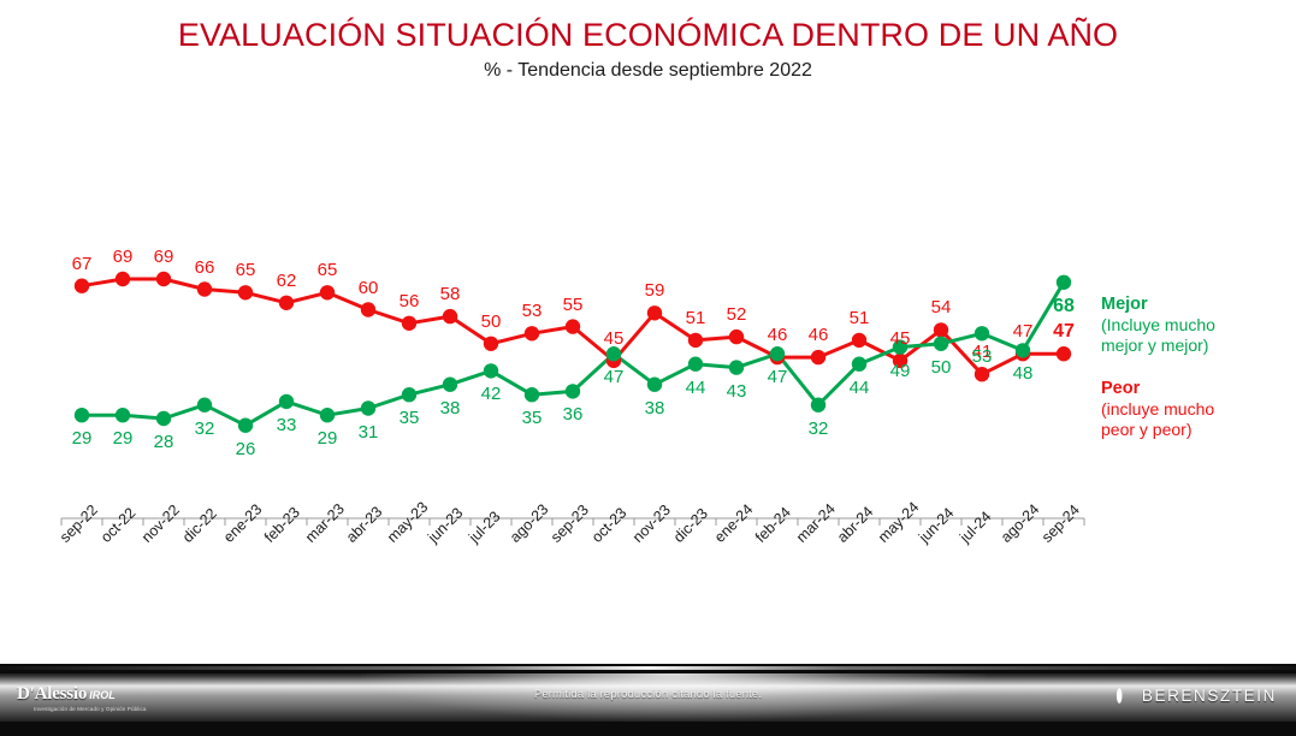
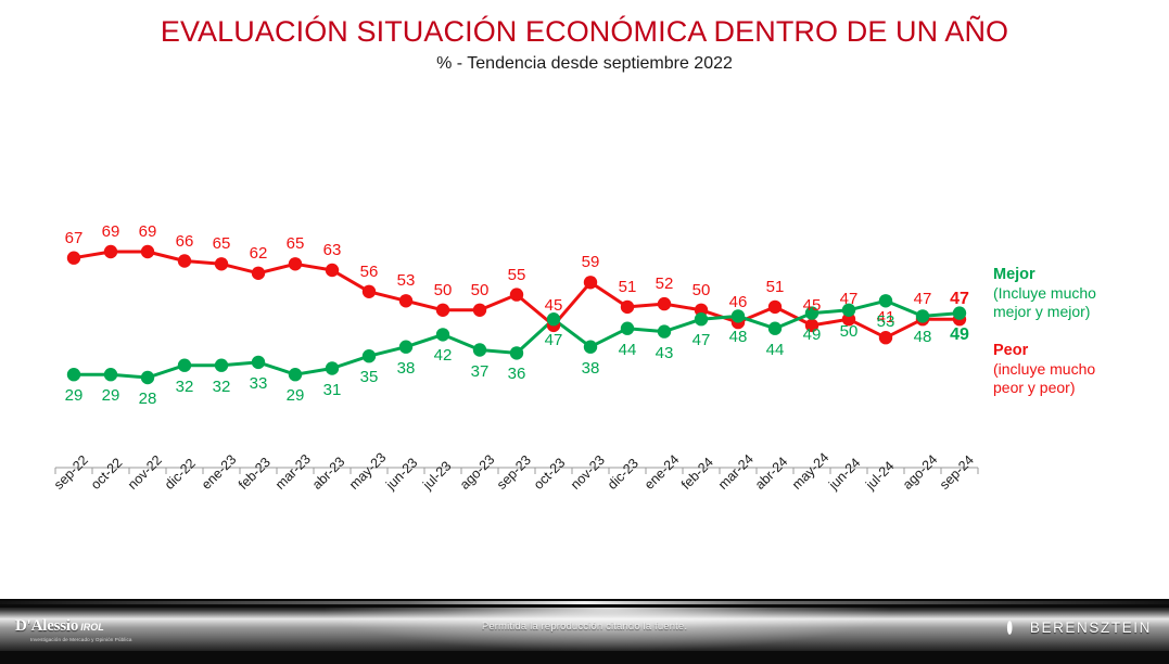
Mejor/ene-23: 26 -> 32
Peor/abr-23: 60 -> 63
Peor/jun-23: 58 -> 53
Peor/ago-23: 53 -> 50
Mejor/ago-23: 35 -> 37
Peor/feb-24: 46 -> 50
Mejor/mar-24: 32 -> 48
Peor/jun-24: 54 -> 47
Mejor/sep-24: 68 -> 49
